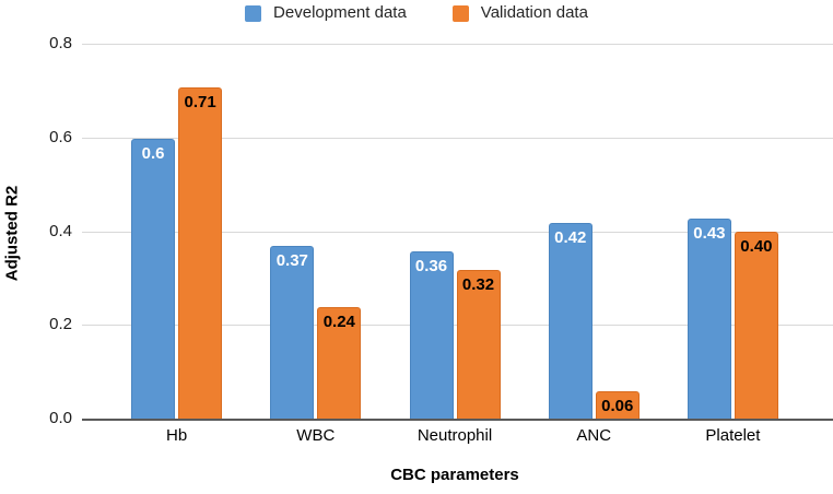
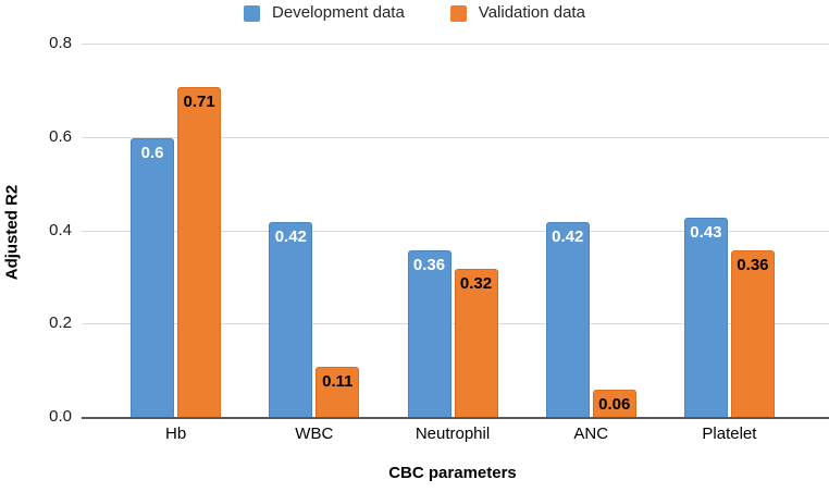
Development data/WBC: 0.37 -> 0.42
Validation data/WBC: 0.24 -> 0.11
Validation data/Platelet: 0.40 -> 0.36
